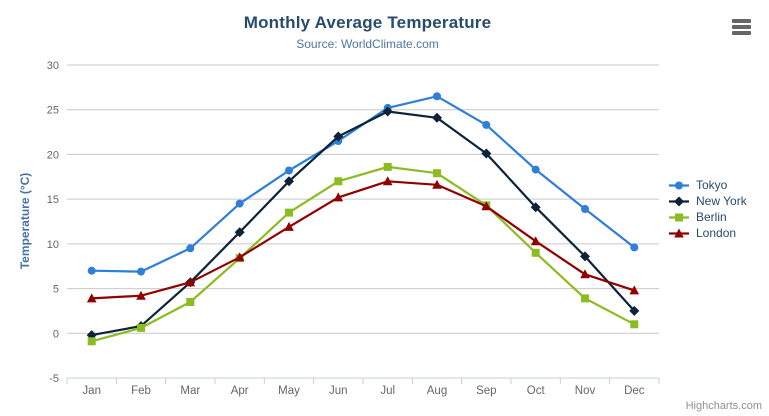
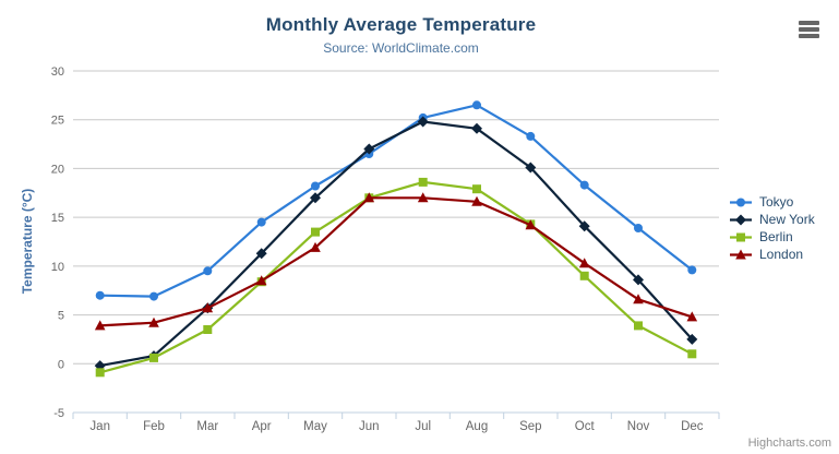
London/Jun: 15 -> 17
